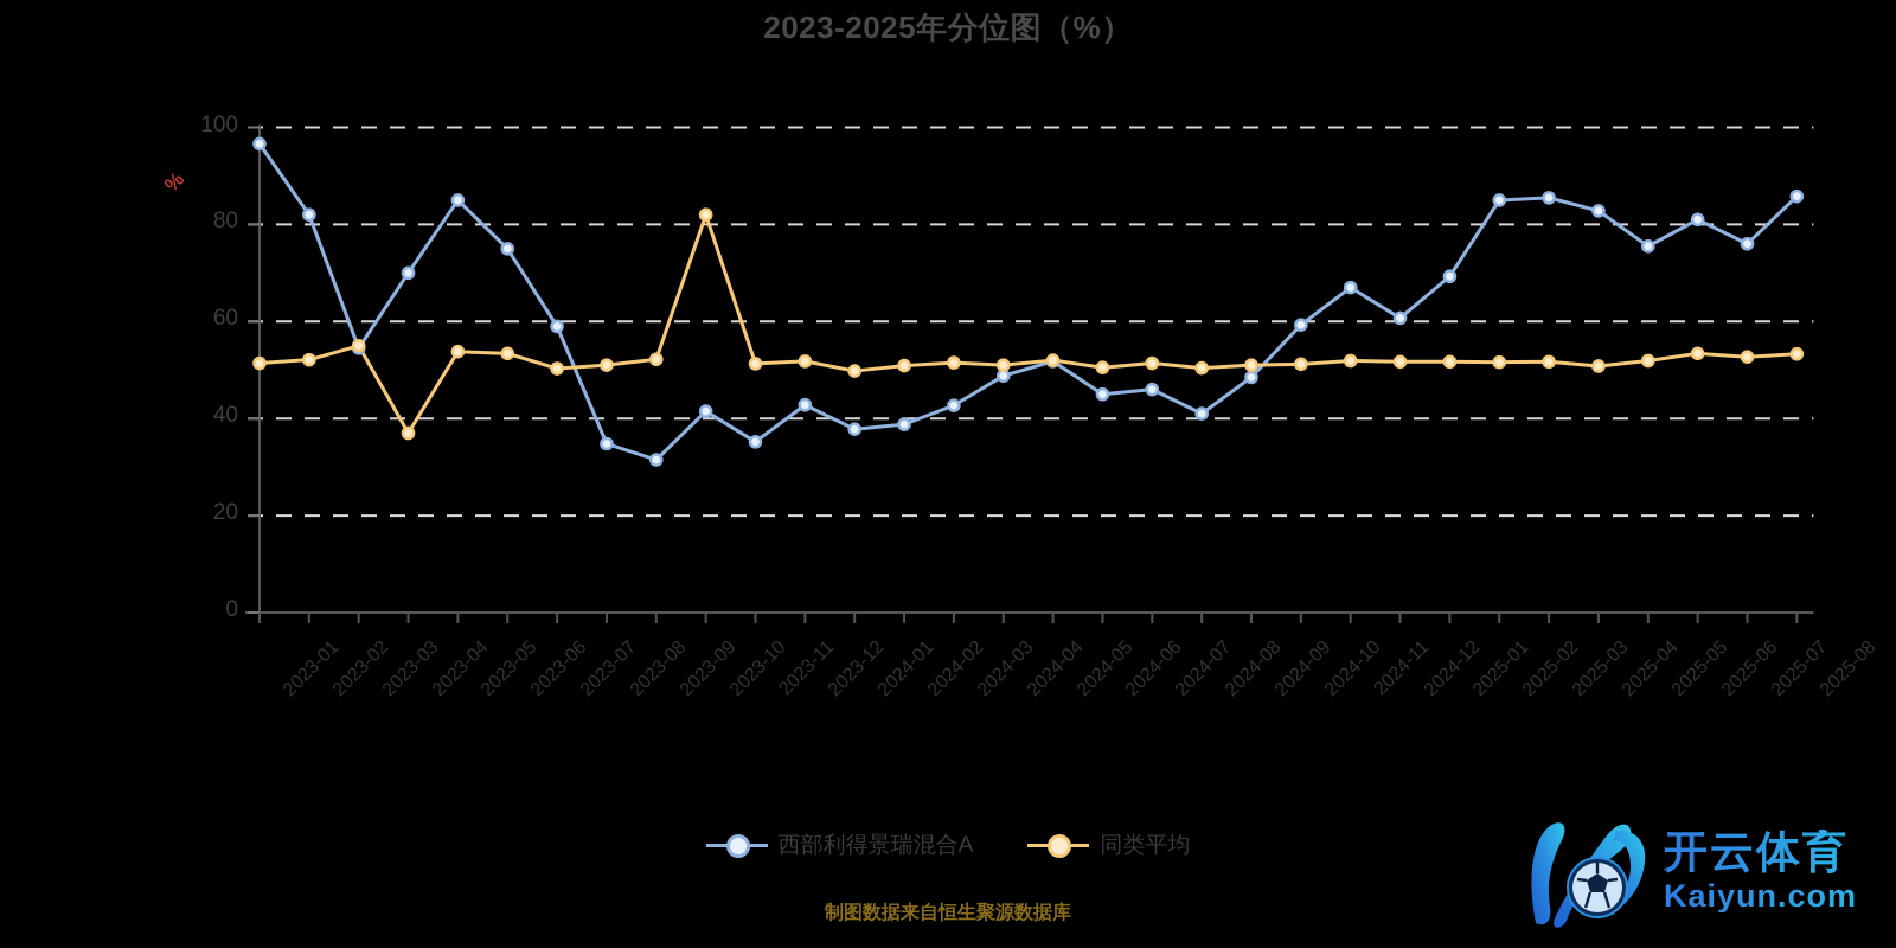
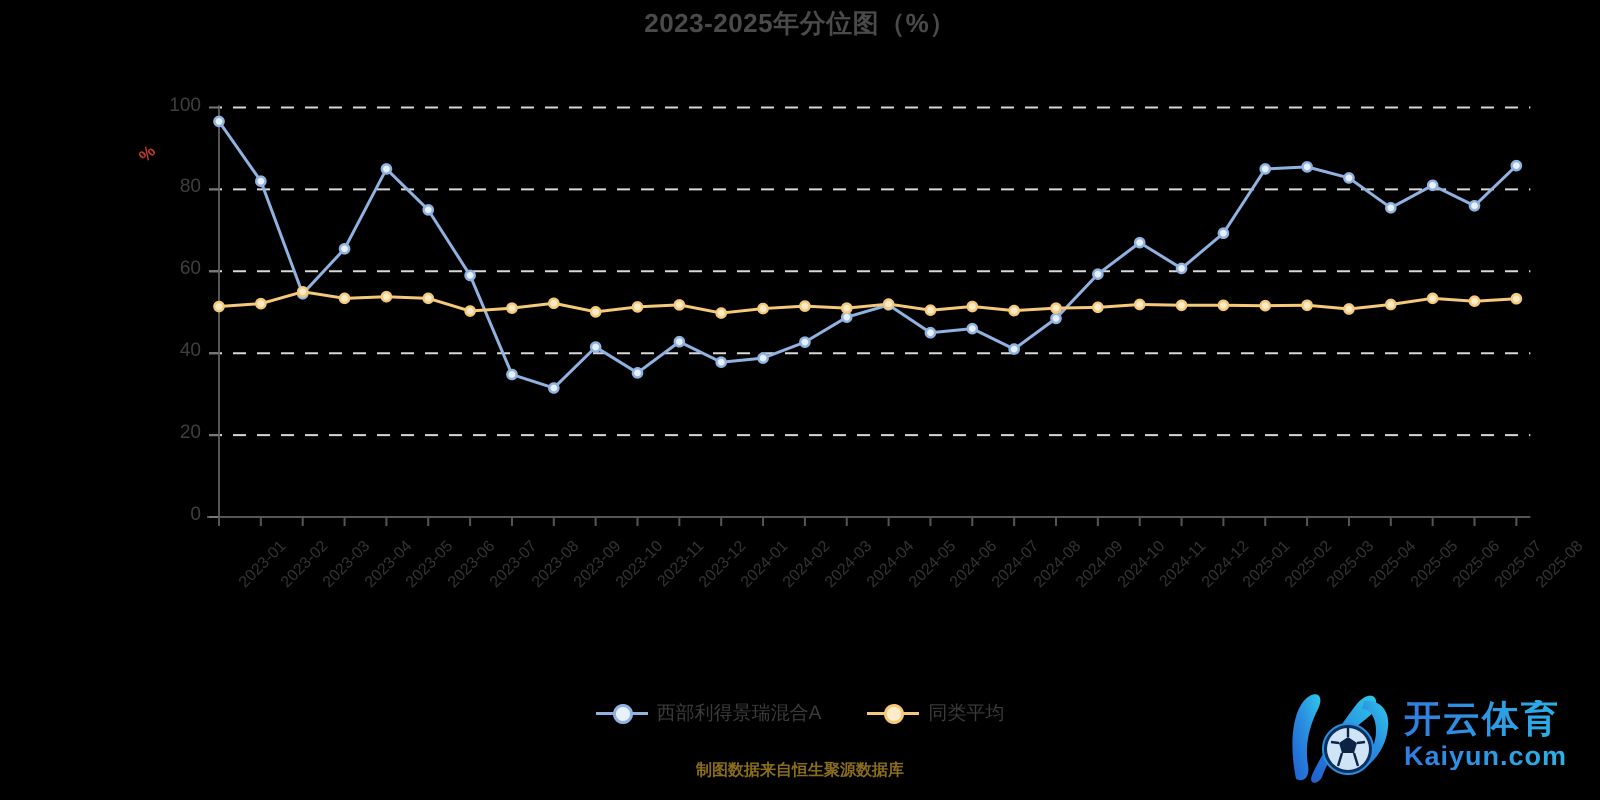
西部利得景瑞混合A/2023-04: 70 -> 66
同类平均/2023-04: 37 -> 53
同类平均/2023-10: 82 -> 50
